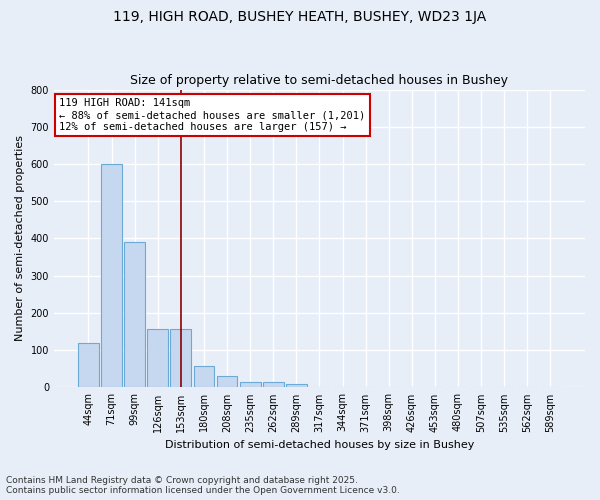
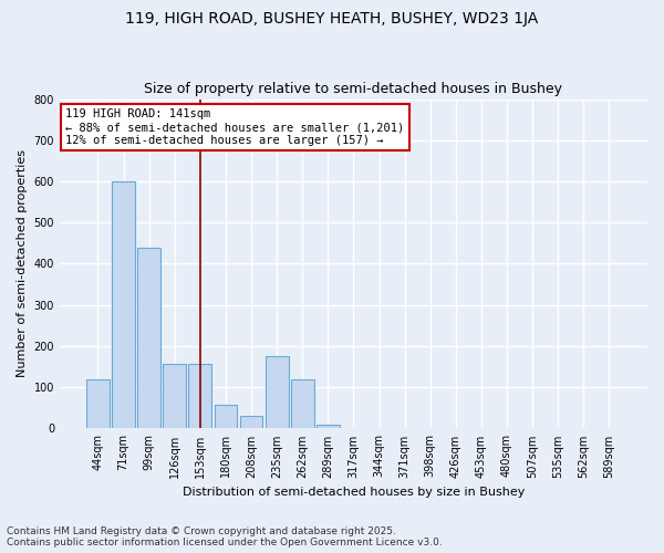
99sqm: 390 -> 440
235sqm: 14 -> 175
262sqm: 14 -> 120
